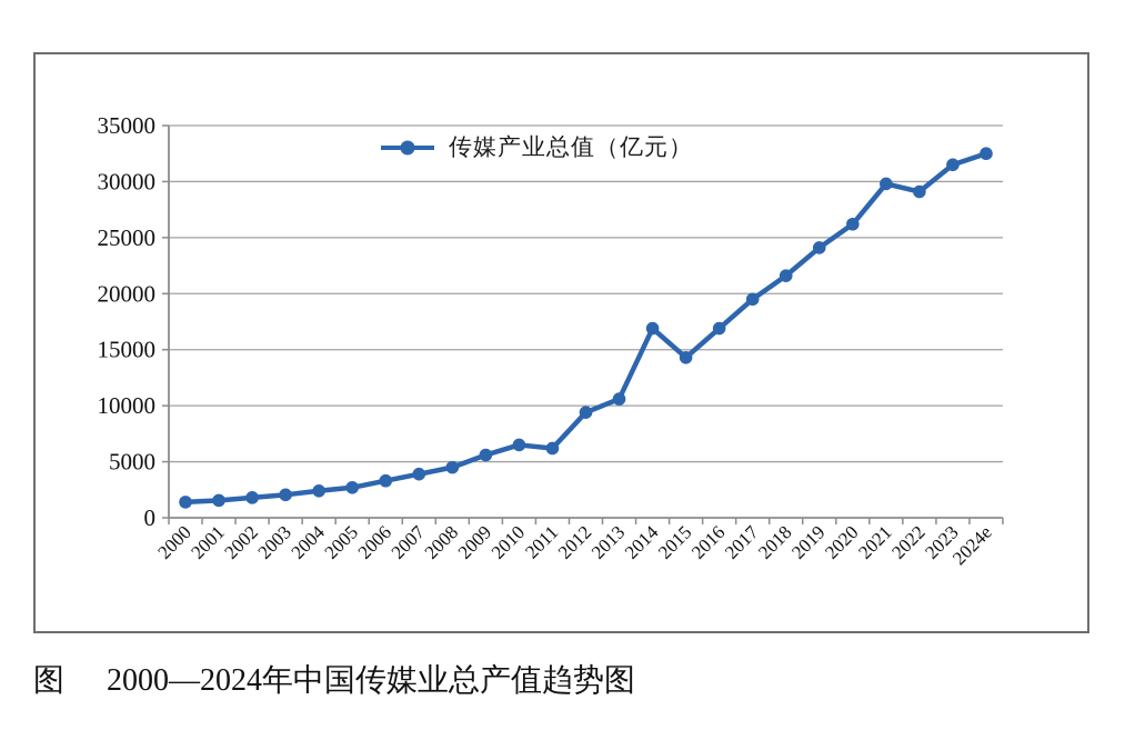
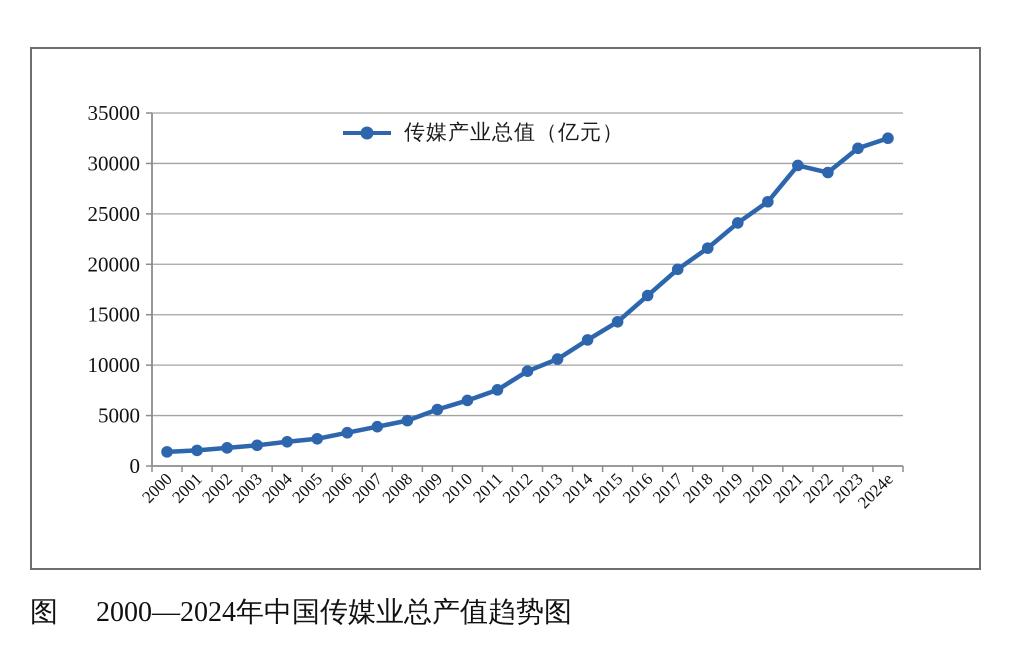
2011: 6200 -> 7600
2014: 16900 -> 12500
